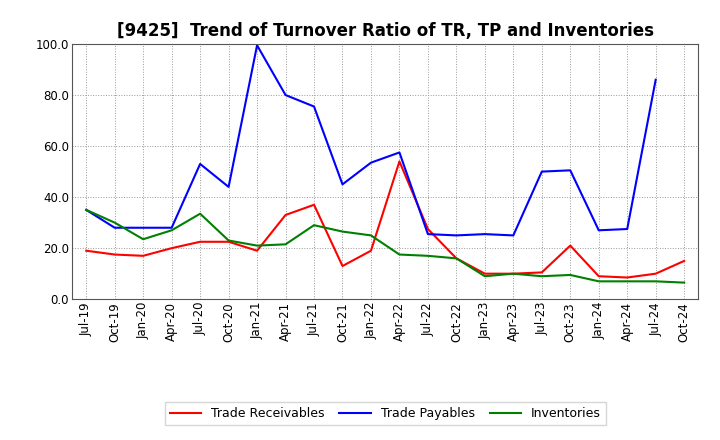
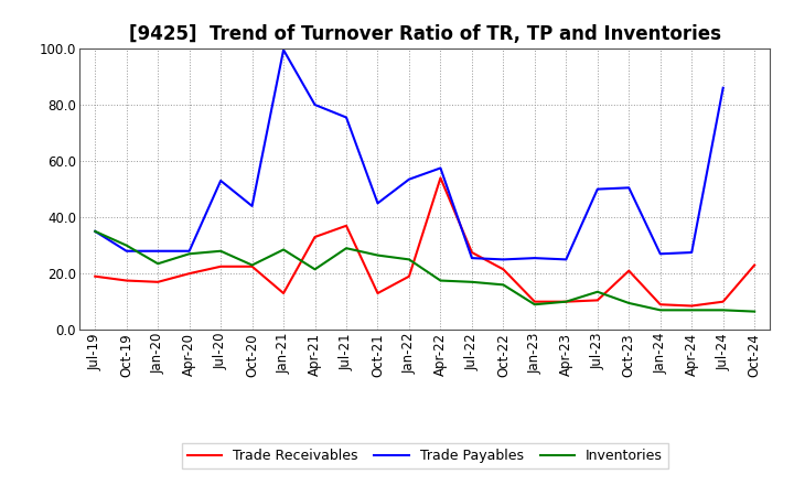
Inventories/Jul-20: 33.5 -> 28.0
Trade Receivables/Jan-21: 19.0 -> 13.0
Inventories/Jan-21: 21.0 -> 28.5
Trade Receivables/Oct-22: 16.0 -> 21.5
Inventories/Jul-23: 9.0 -> 13.5
Trade Receivables/Oct-24: 15.0 -> 23.0
